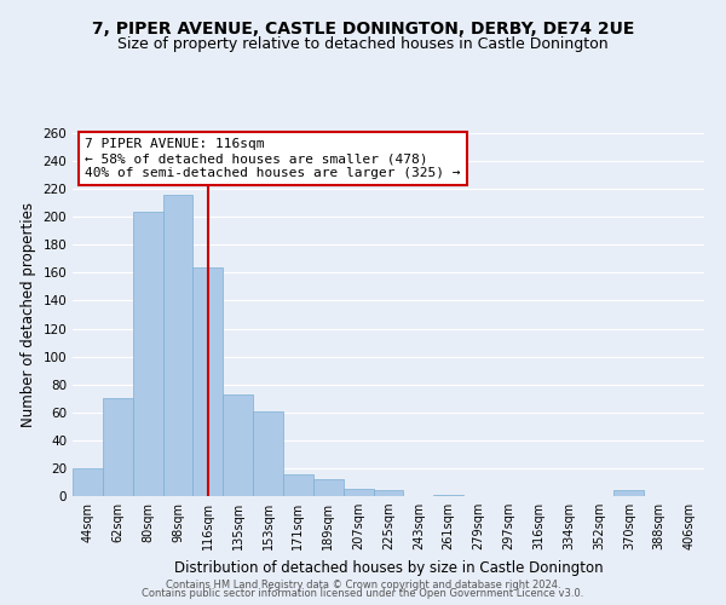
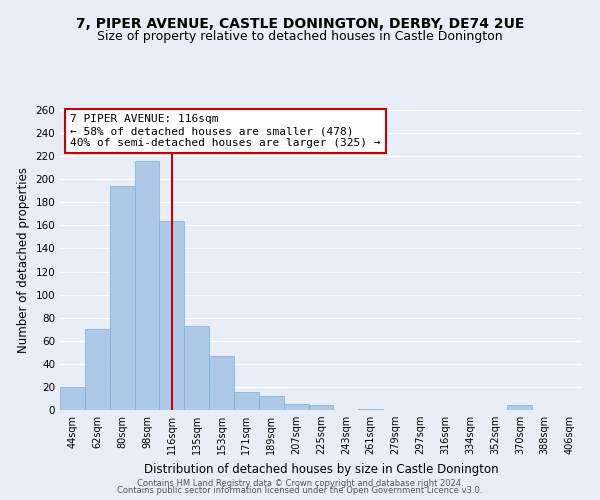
80sqm: 204 -> 194
153sqm: 61 -> 47
